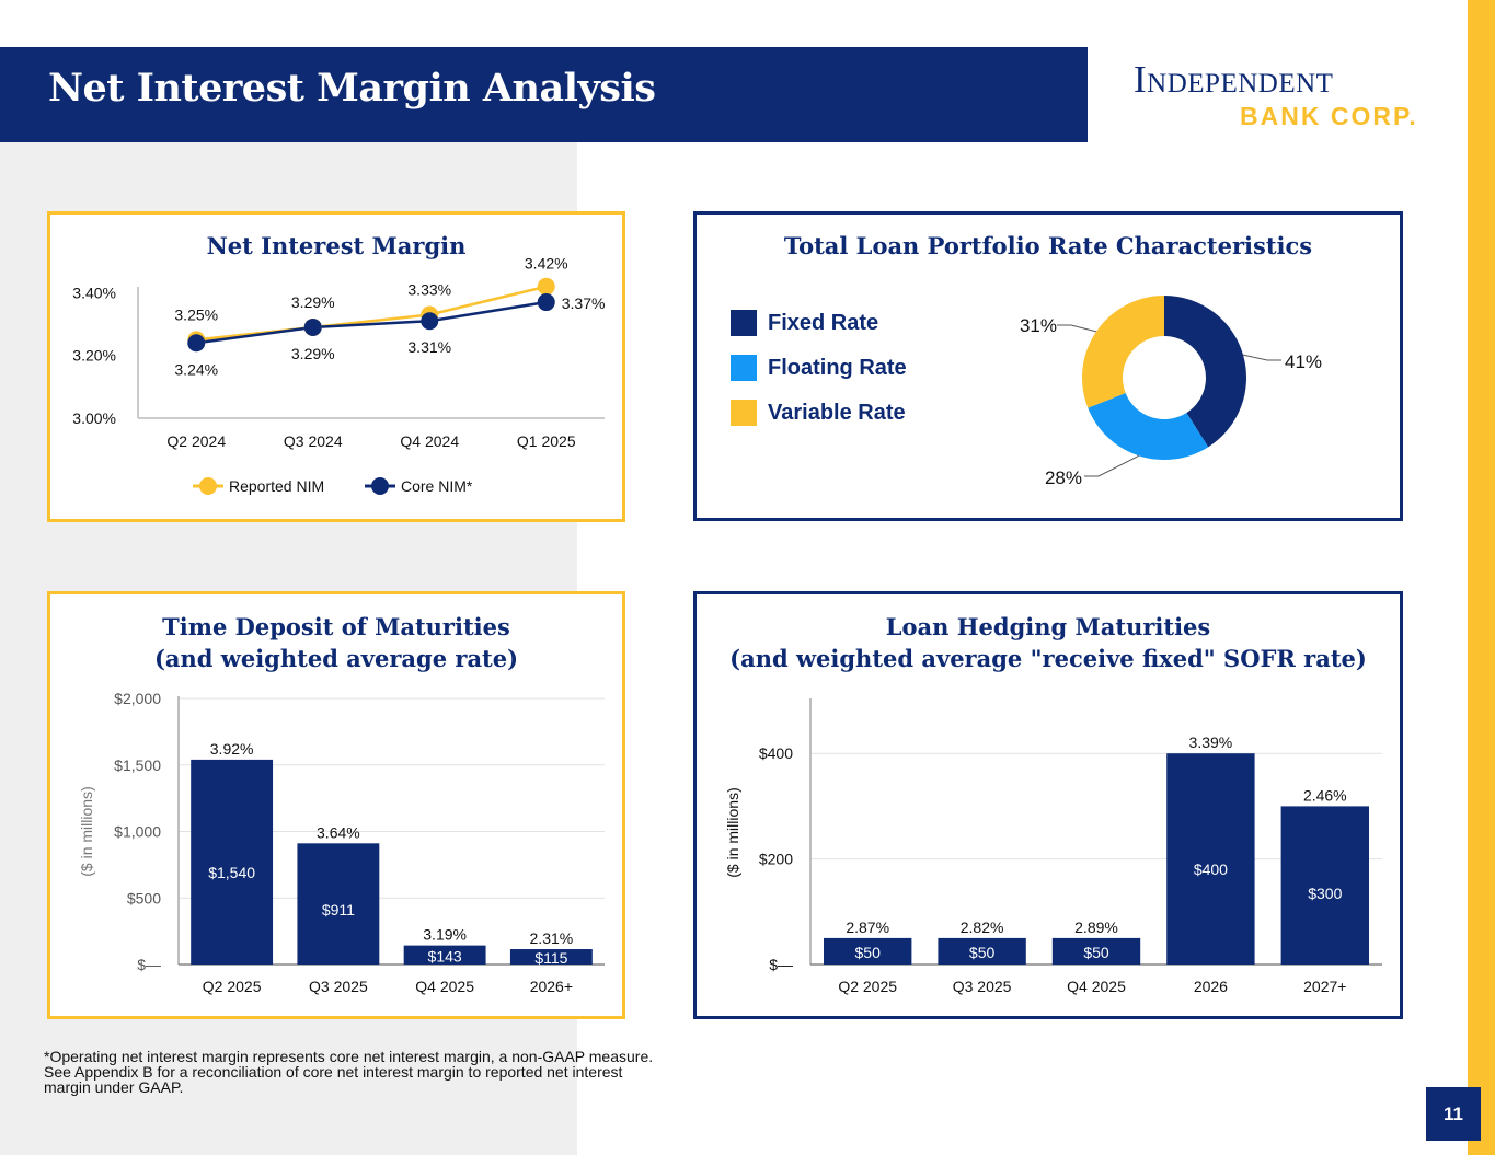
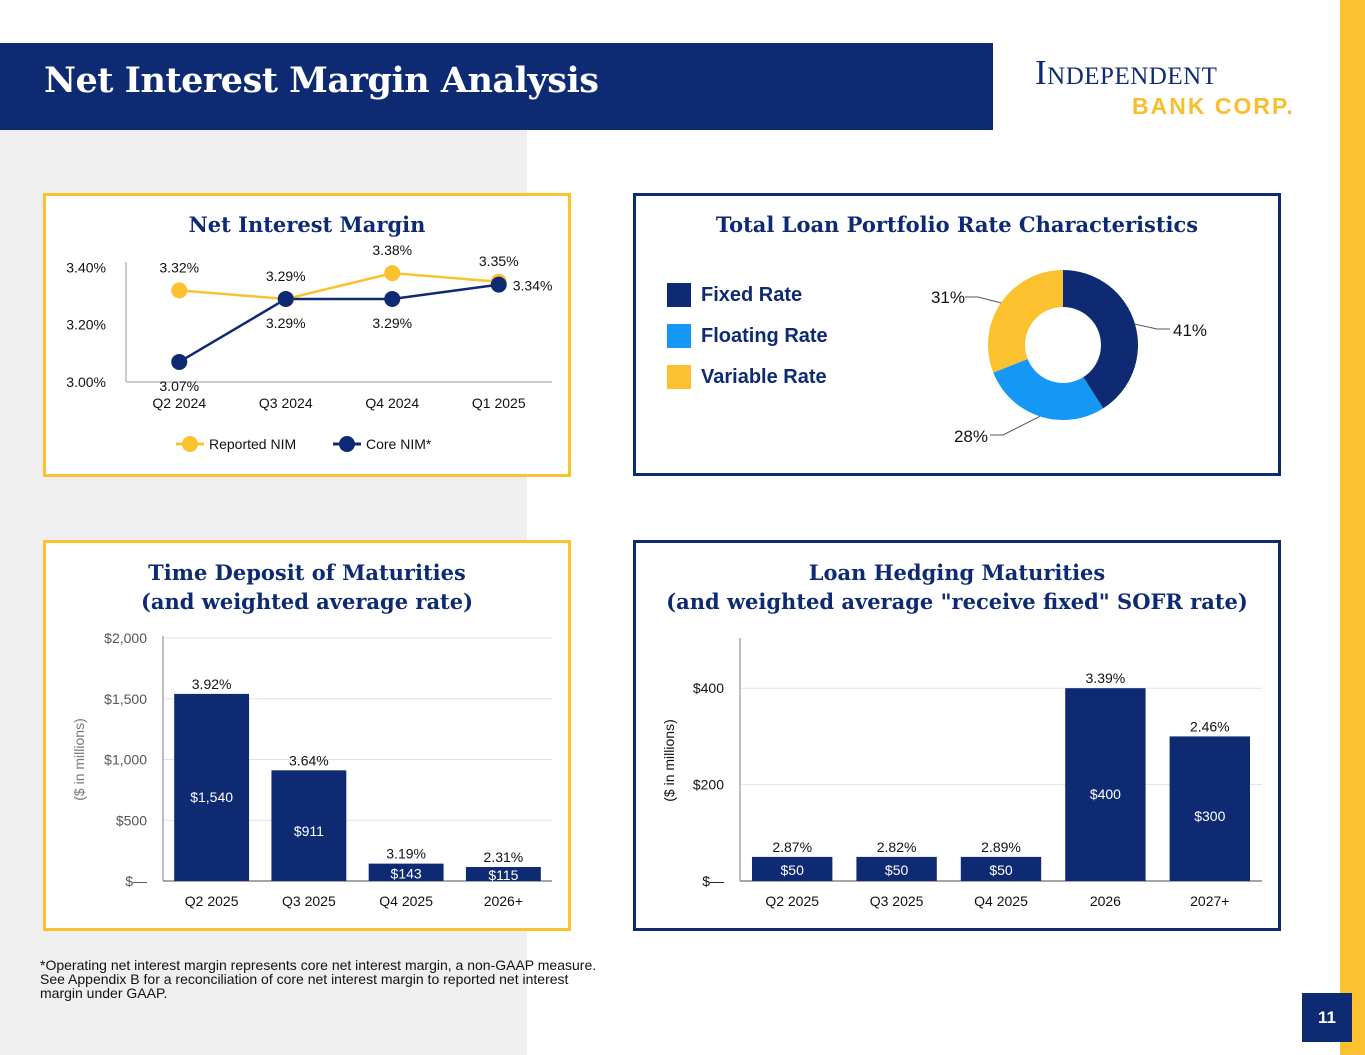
Net Interest Margin/Reported NIM/Q2 2024: 3.25% -> 3.32%
Net Interest Margin/Core NIM*/Q2 2024: 3.24% -> 3.07%
Net Interest Margin/Reported NIM/Q4 2024: 3.33% -> 3.38%
Net Interest Margin/Core NIM*/Q4 2024: 3.31% -> 3.29%
Net Interest Margin/Reported NIM/Q1 2025: 3.42% -> 3.35%
Net Interest Margin/Core NIM*/Q1 2025: 3.37% -> 3.34%
